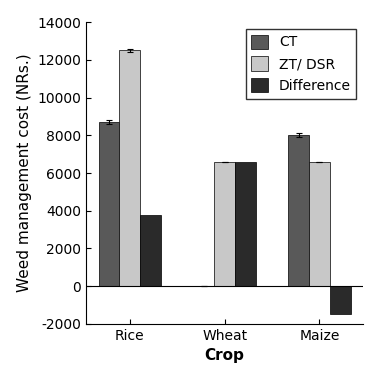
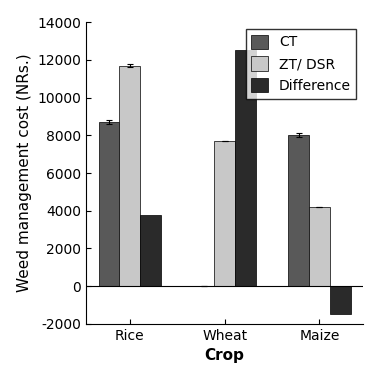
ZT/ DSR/Rice: 12500 -> 11700
ZT/ DSR/Wheat: 6600 -> 7700
Difference/Wheat: 6600 -> 12500
ZT/ DSR/Maize: 6600 -> 4200
